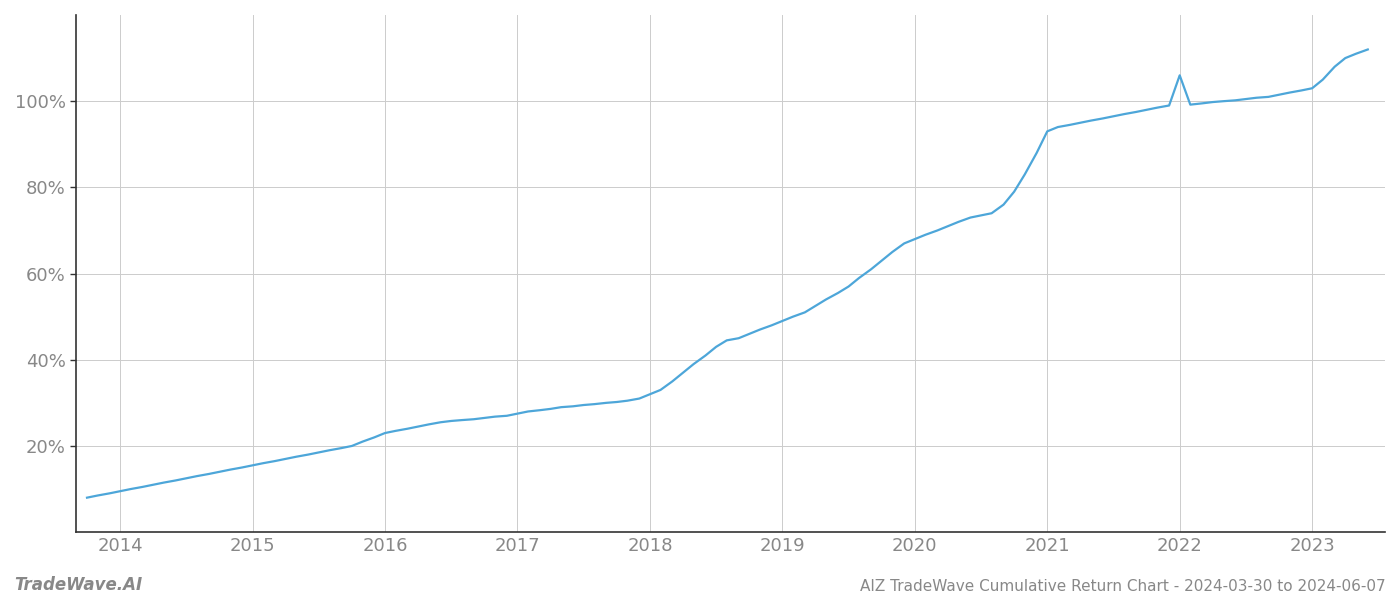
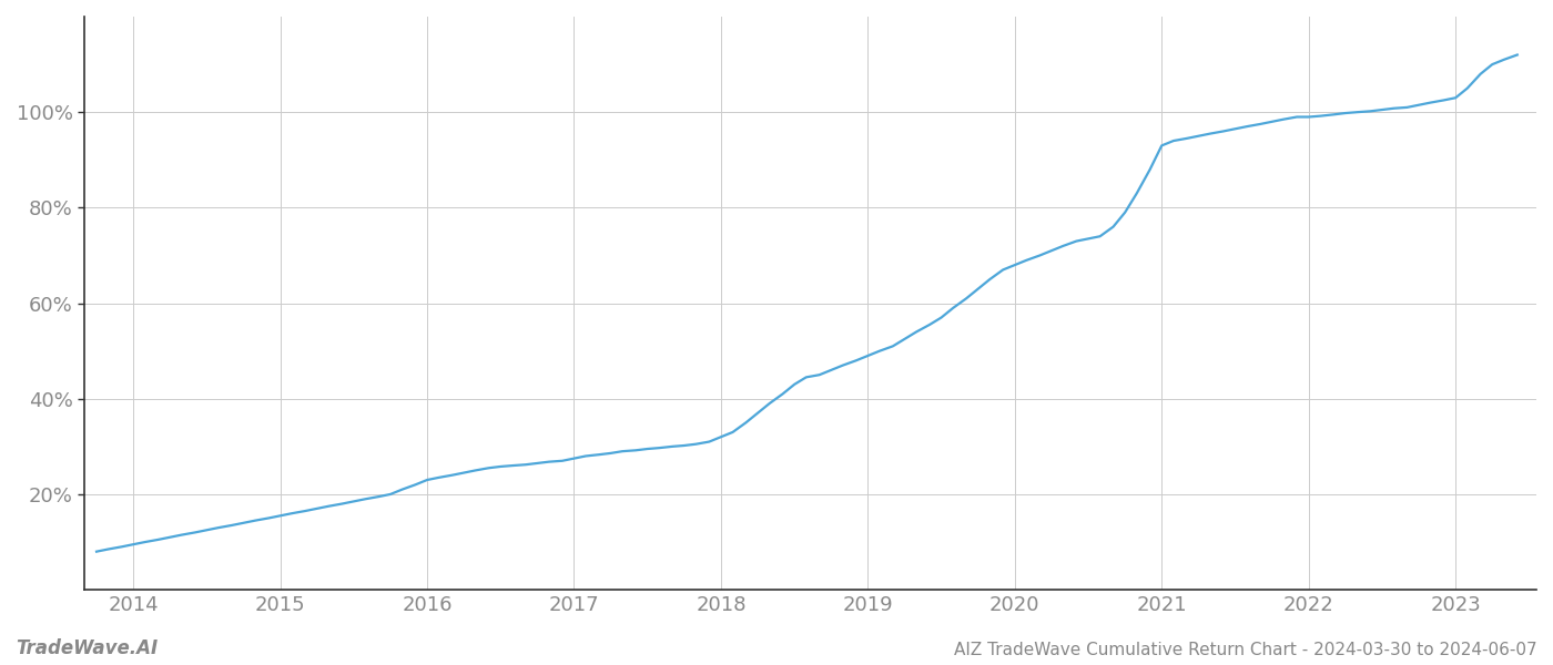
2022: 106.0% -> 99.0%
